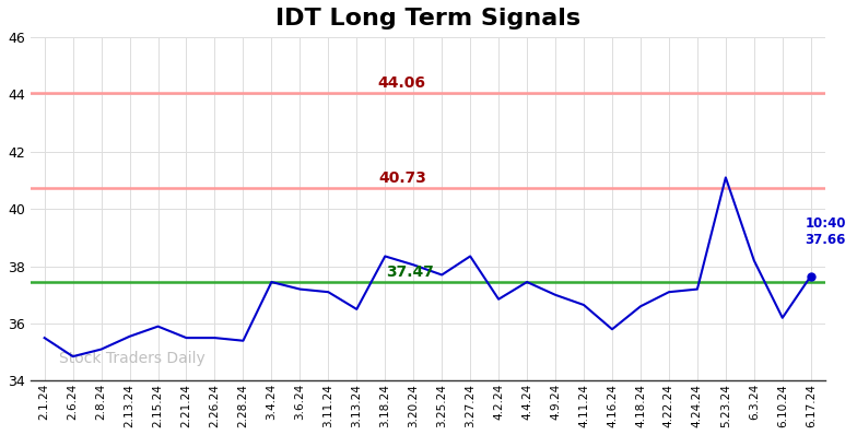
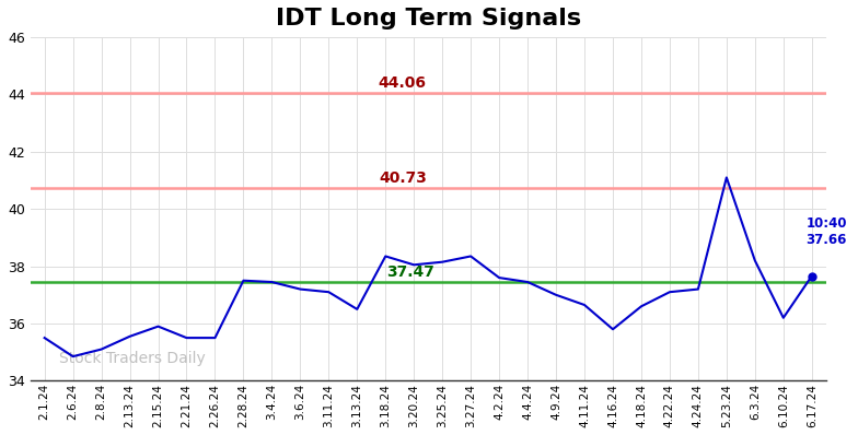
2.28.24: 35.40 -> 37.50
3.25.24: 37.70 -> 38.15
4.2.24: 36.85 -> 37.60
